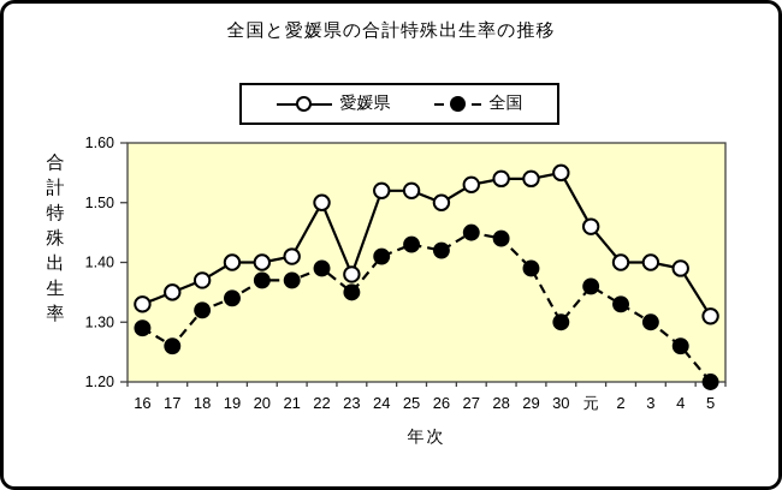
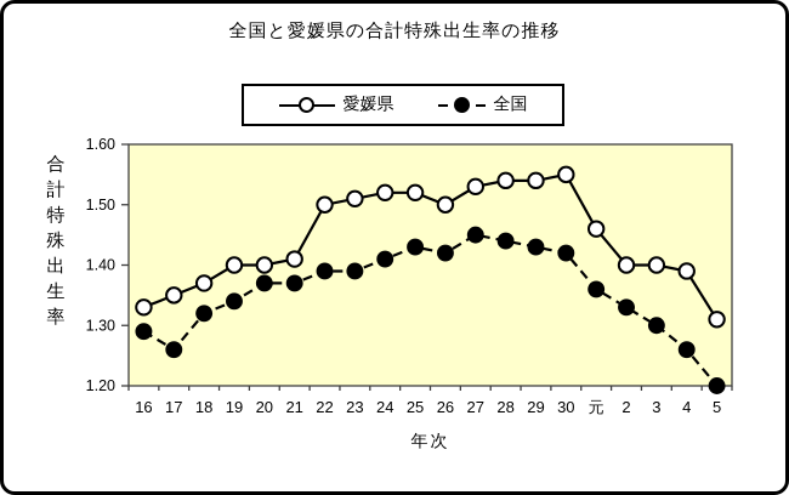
愛媛県/23: 1.38 -> 1.51
全国/23: 1.35 -> 1.39
全国/29: 1.39 -> 1.43
全国/30: 1.30 -> 1.42
